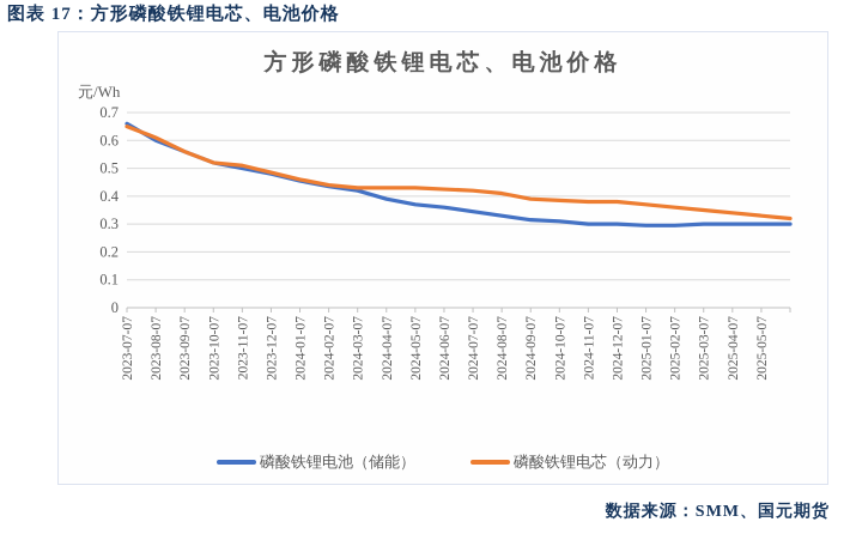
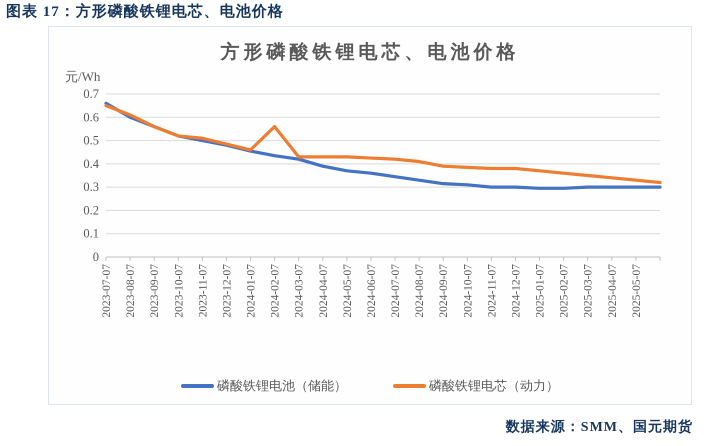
磷酸铁锂电芯（动力）/2024-02-07: 0.44 -> 0.56
